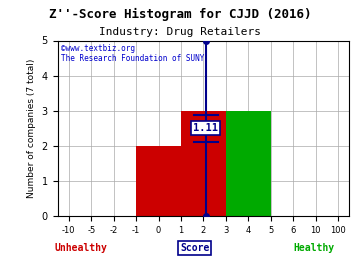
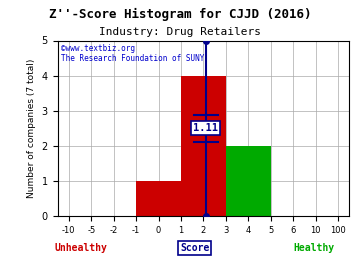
0: 2 -> 1
2: 3 -> 4
4: 3 -> 2
